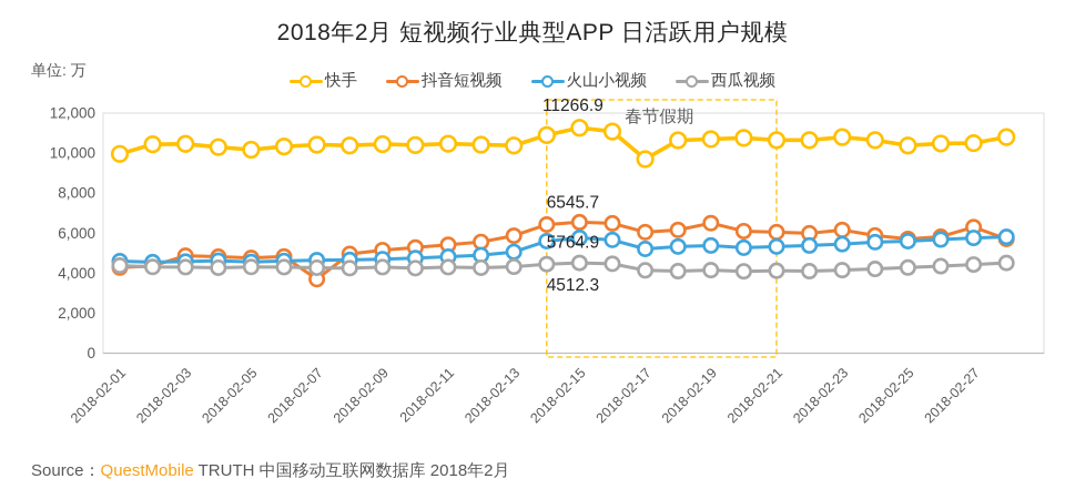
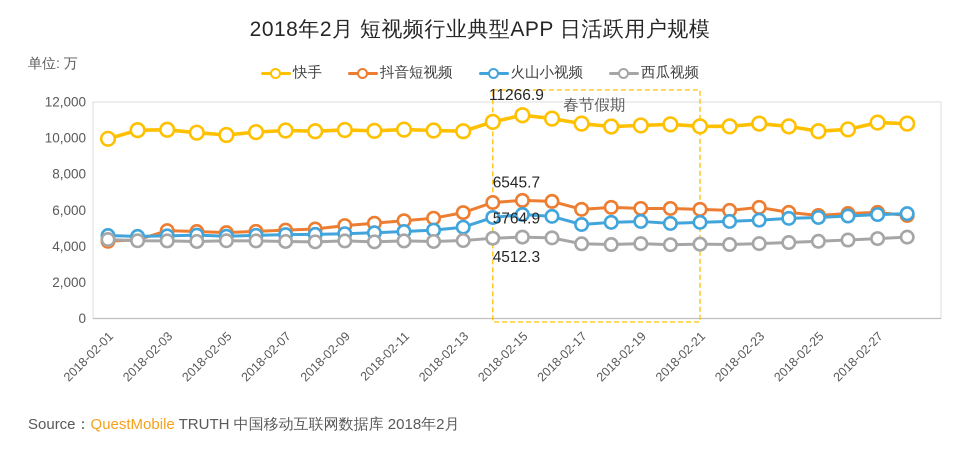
抖音短视频/2018-02-07: 3700 -> 4900
快手/2018-02-17: 9700 -> 10800
抖音短视频/2018-02-19: 6500 -> 6100
快手/2018-02-27: 10500 -> 10900
抖音短视频/2018-02-27: 6300 -> 5900
